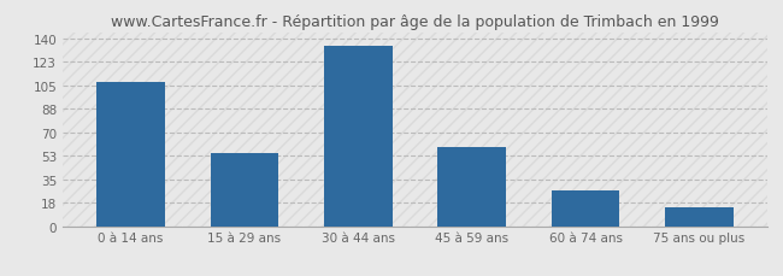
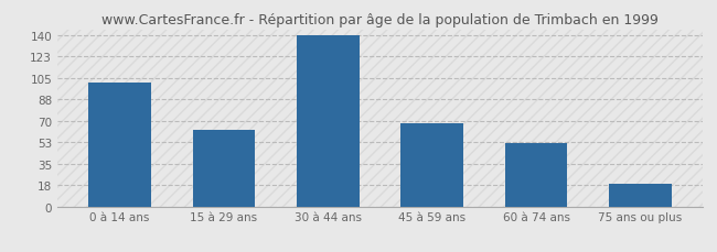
0 à 14 ans: 108 -> 101
15 à 29 ans: 55 -> 63
30 à 44 ans: 135 -> 140
45 à 59 ans: 59 -> 68
60 à 74 ans: 27 -> 52
75 ans ou plus: 14 -> 19
